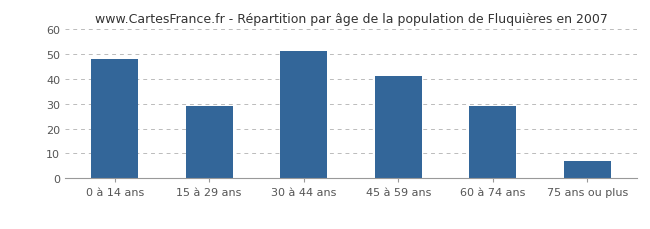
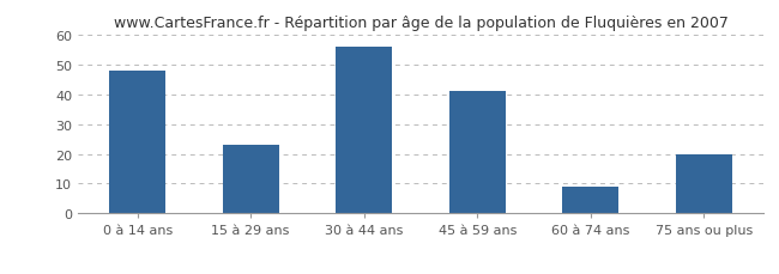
15 à 29 ans: 29 -> 23
30 à 44 ans: 51 -> 56
60 à 74 ans: 29 -> 9
75 ans ou plus: 7 -> 20
